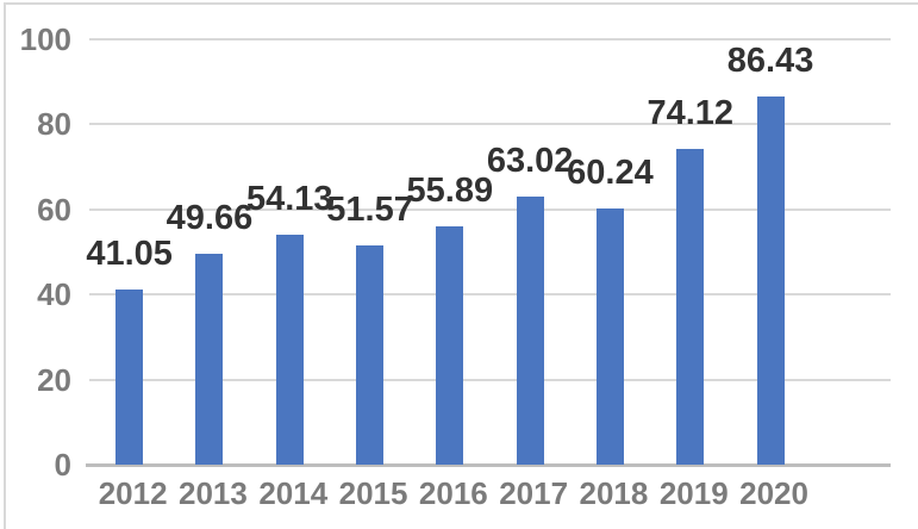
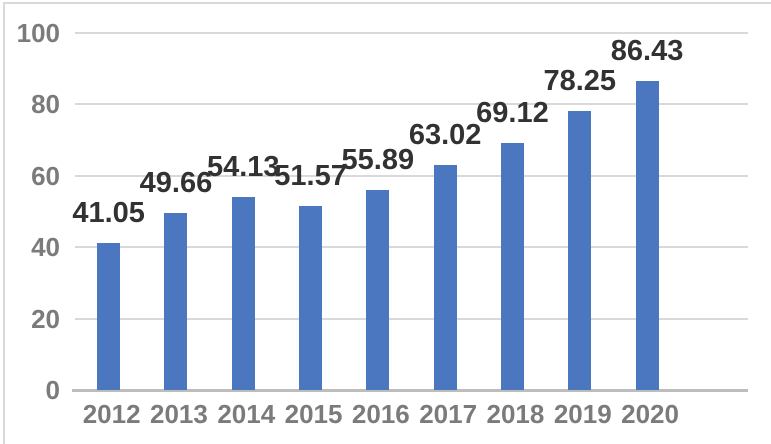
2018: 60.24 -> 69.12
2019: 74.12 -> 78.25
